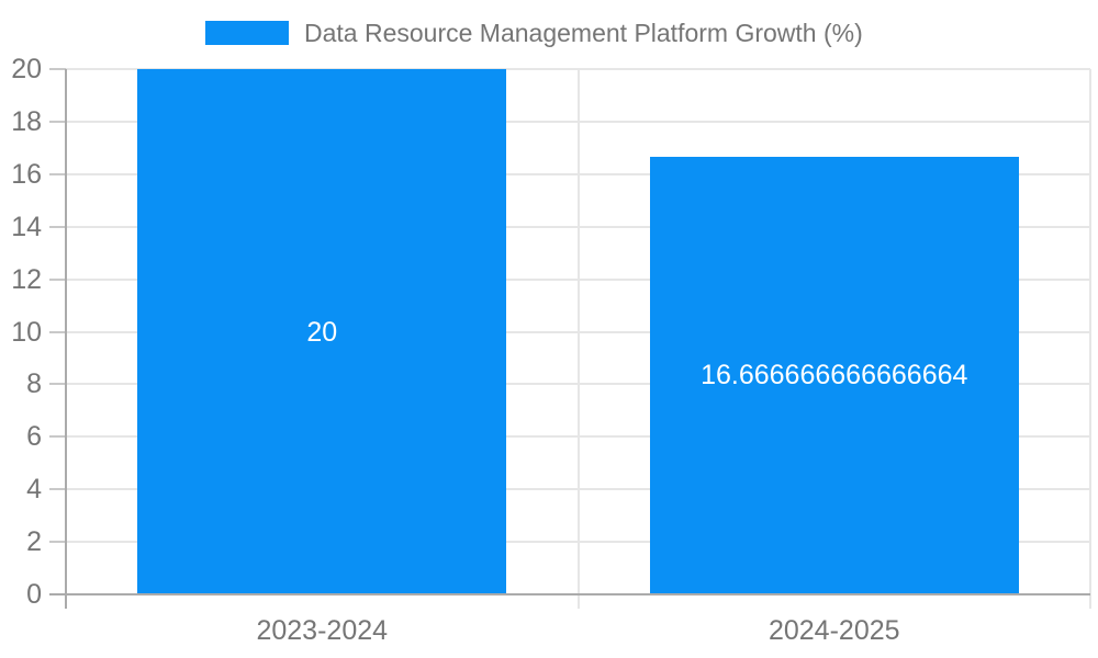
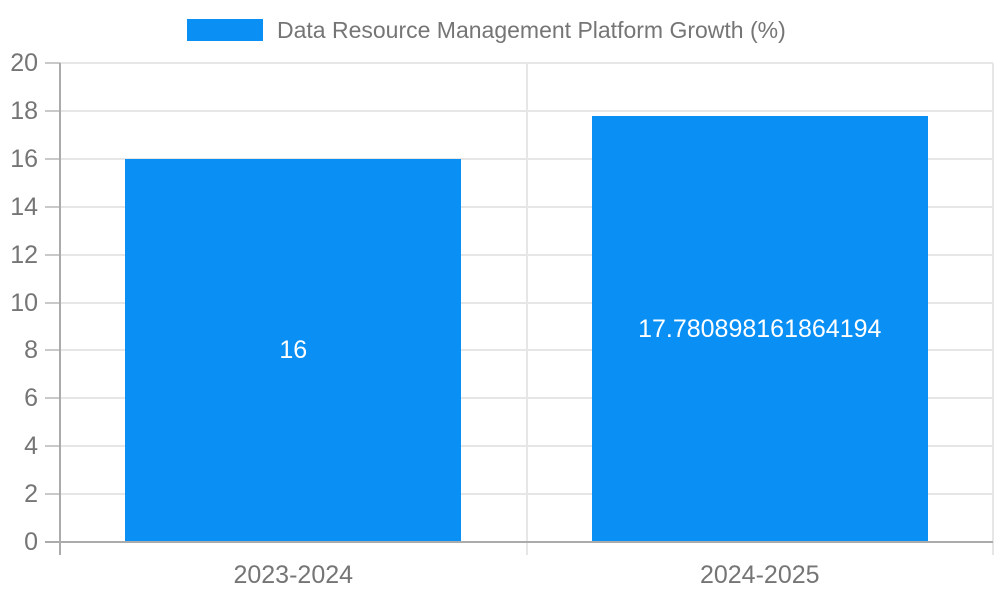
2023-2024: 20 -> 16
2024-2025: 16.666666666666664 -> 17.780898161864194
